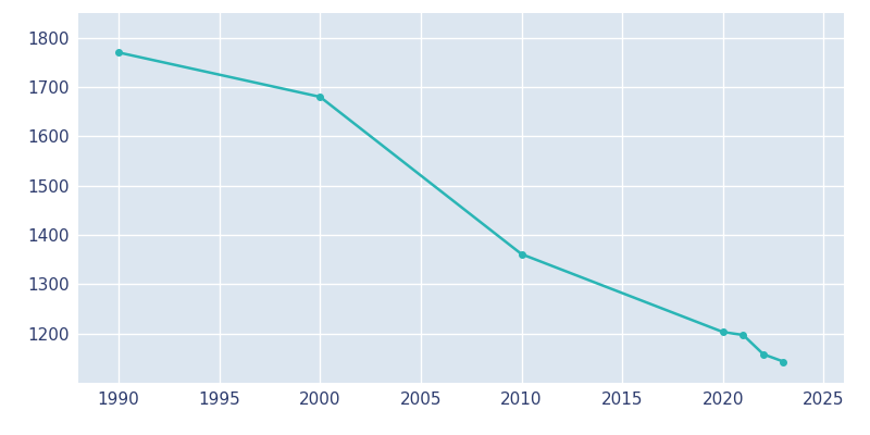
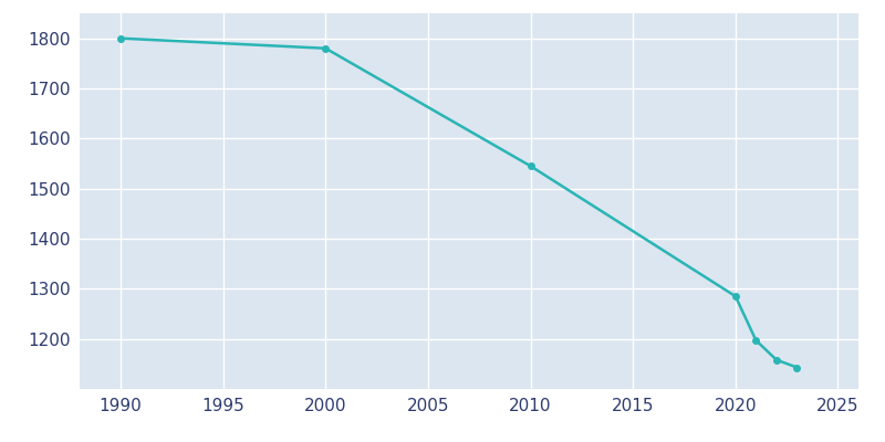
1990: 1770 -> 1800
2000: 1680 -> 1780
2010: 1361 -> 1545
2020: 1203 -> 1285
